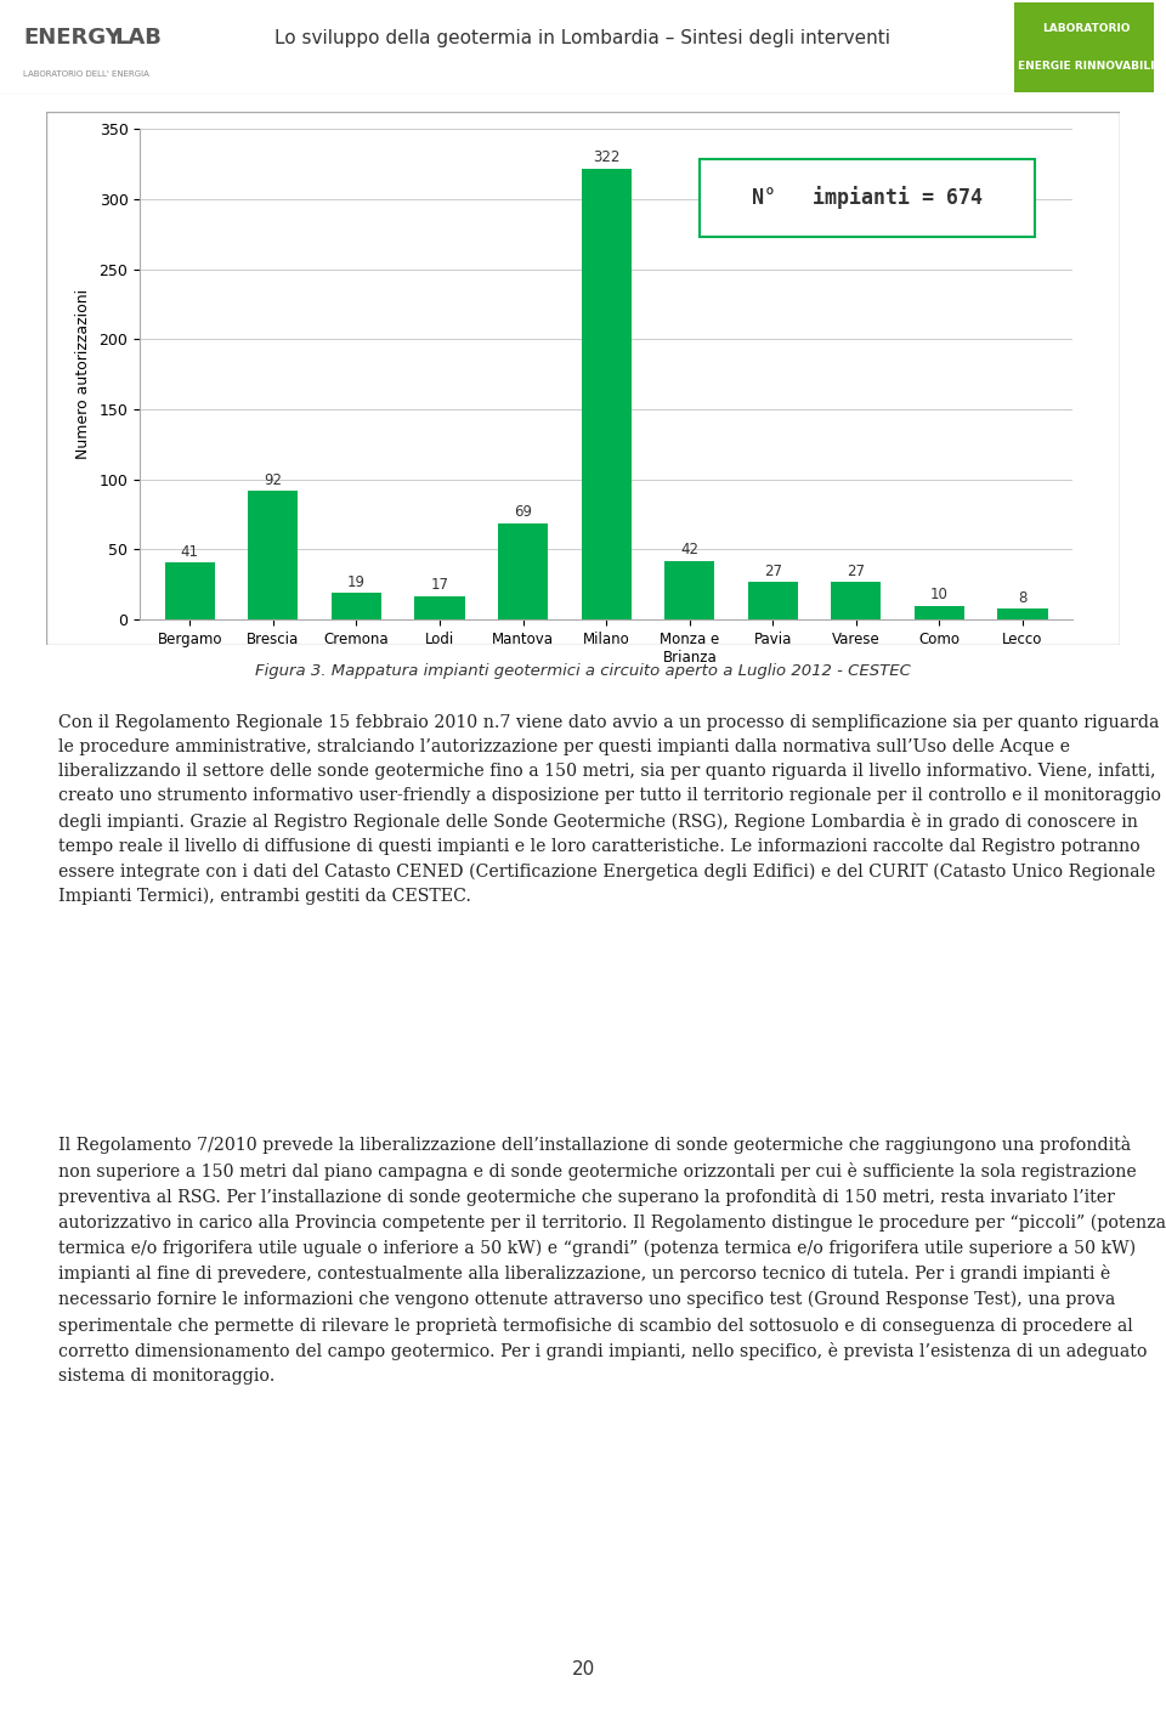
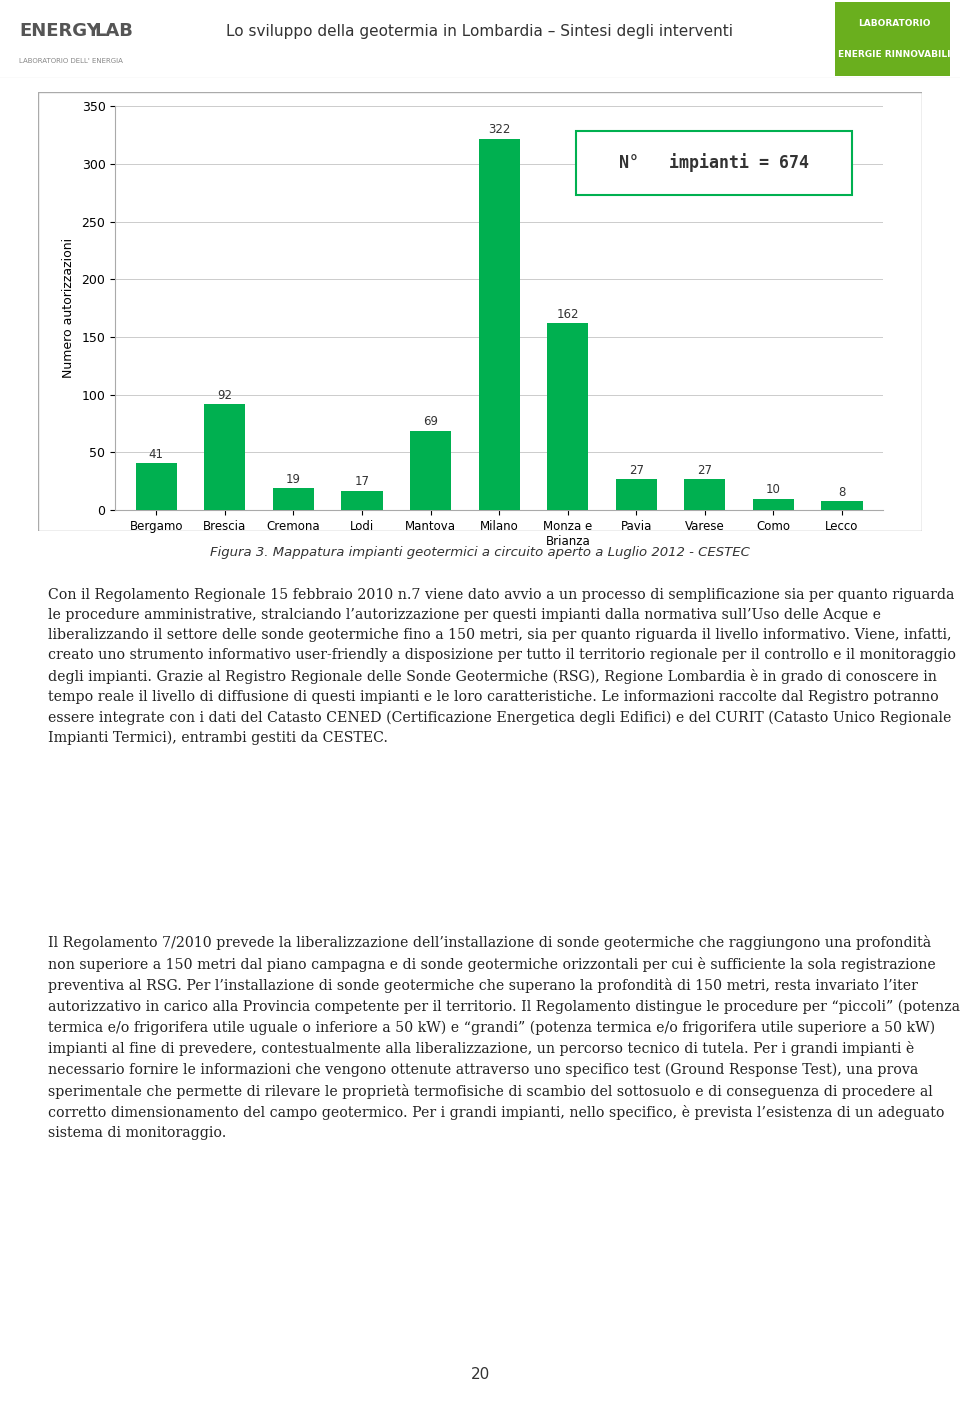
Monza e Brianza: 42 -> 162
